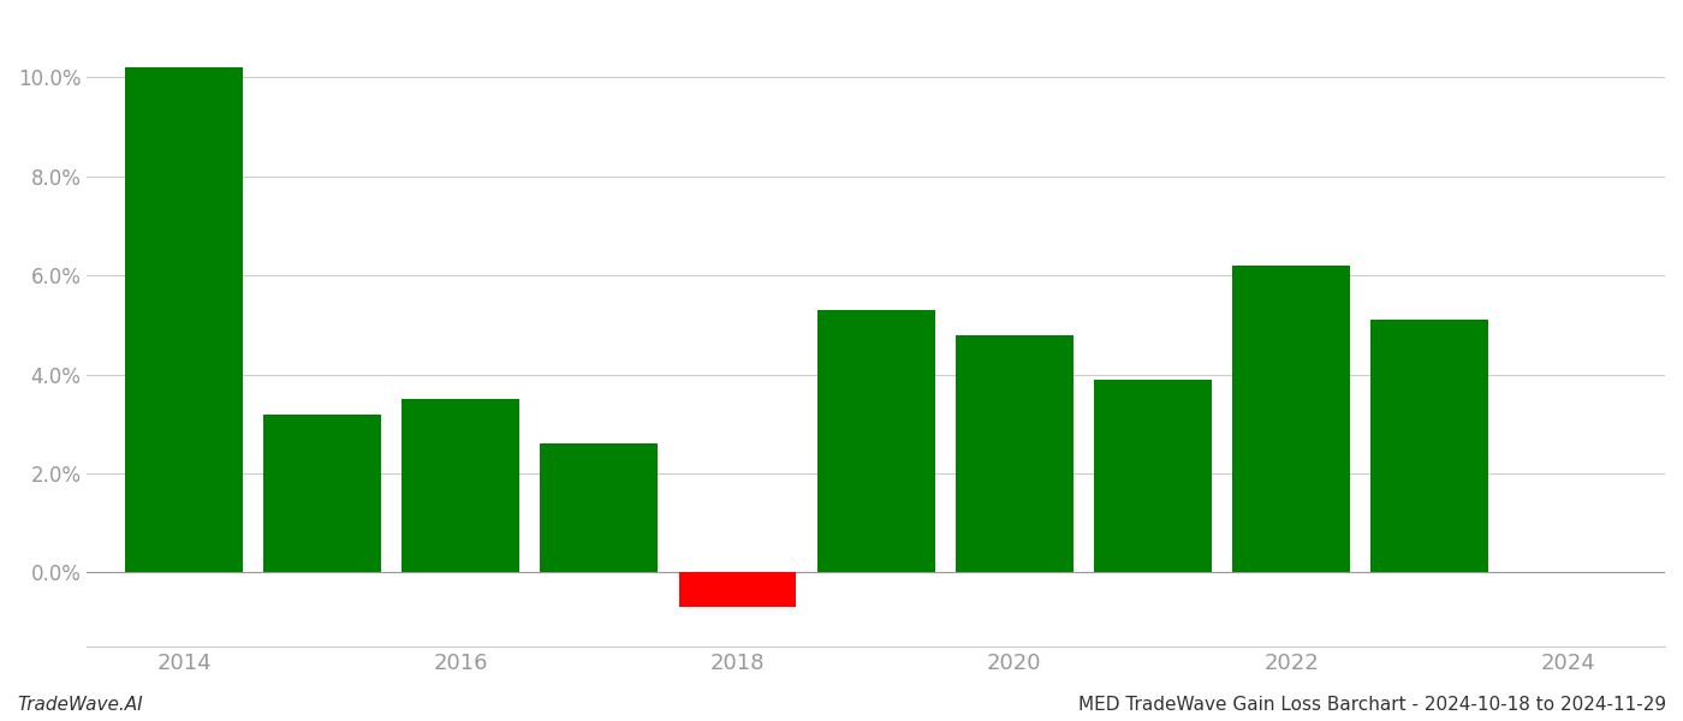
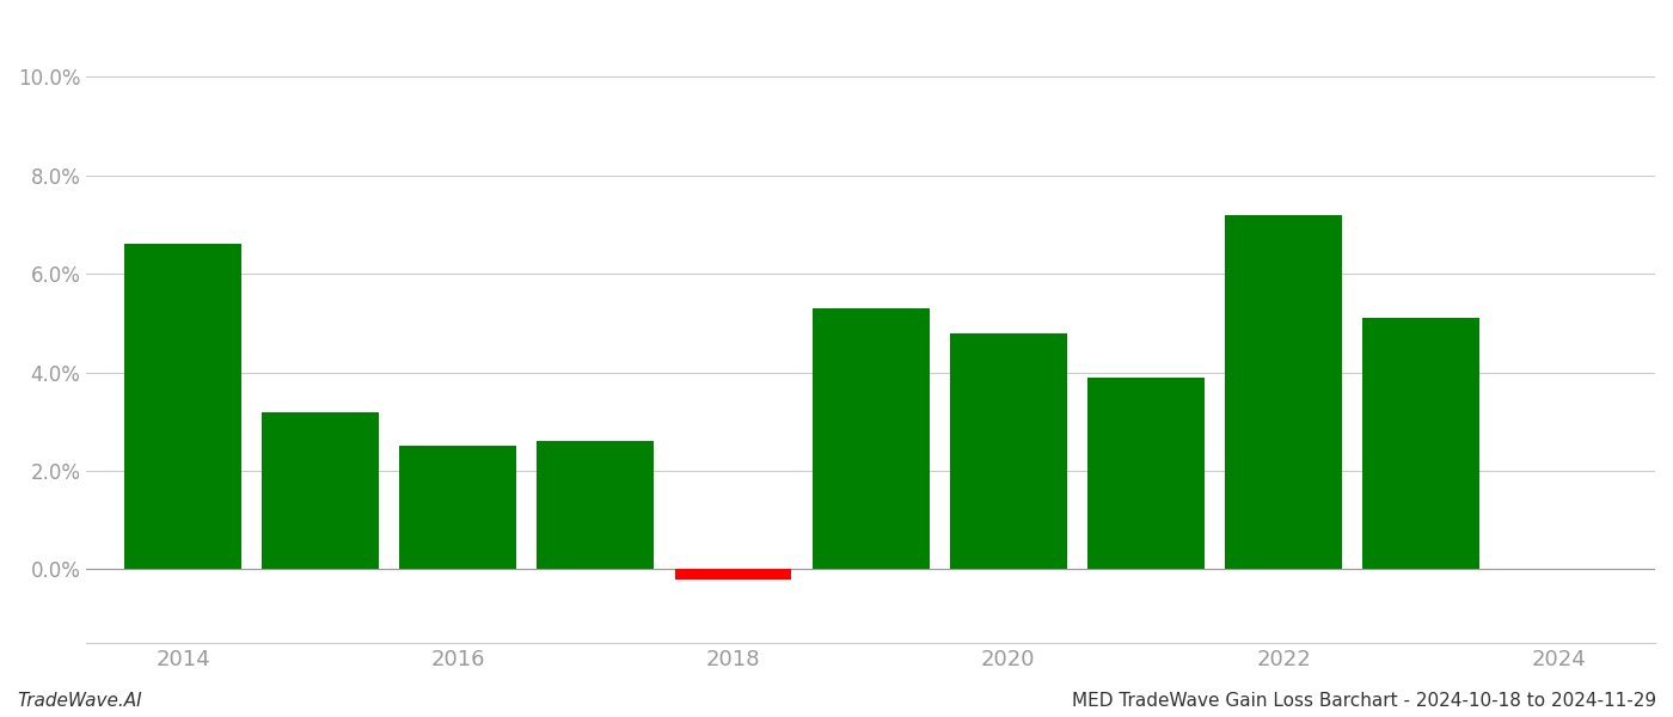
2014: 10.2% -> 6.6%
2016: 3.5% -> 2.5%
2018: -0.7% -> -0.2%
2022: 6.2% -> 7.2%
